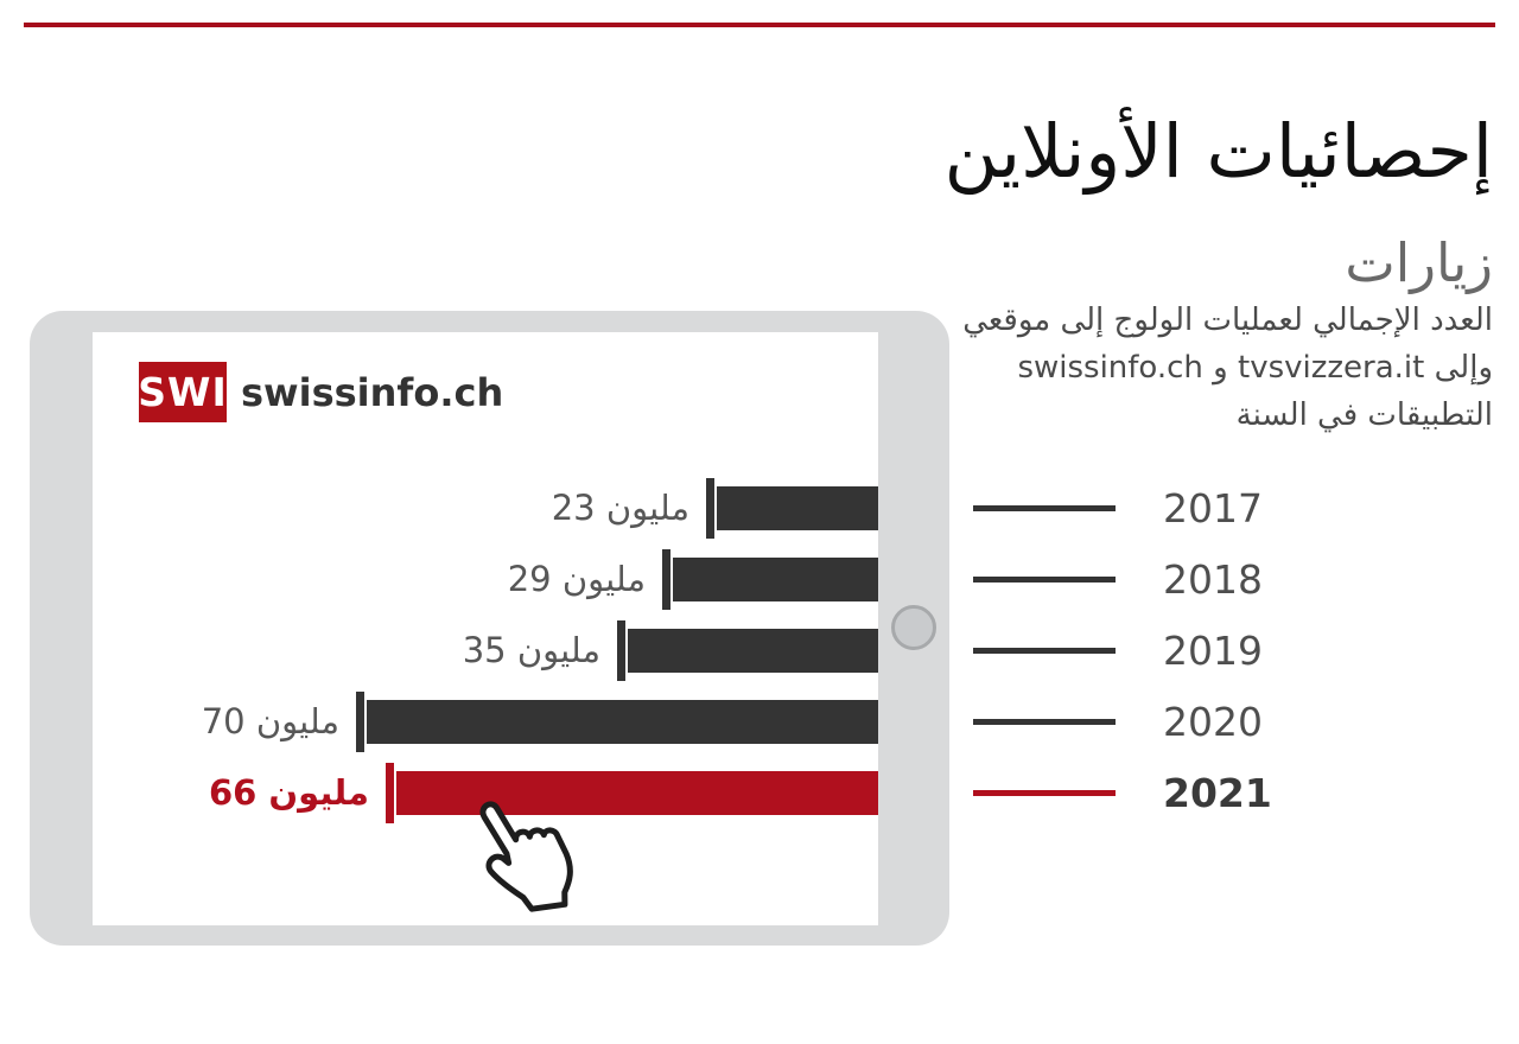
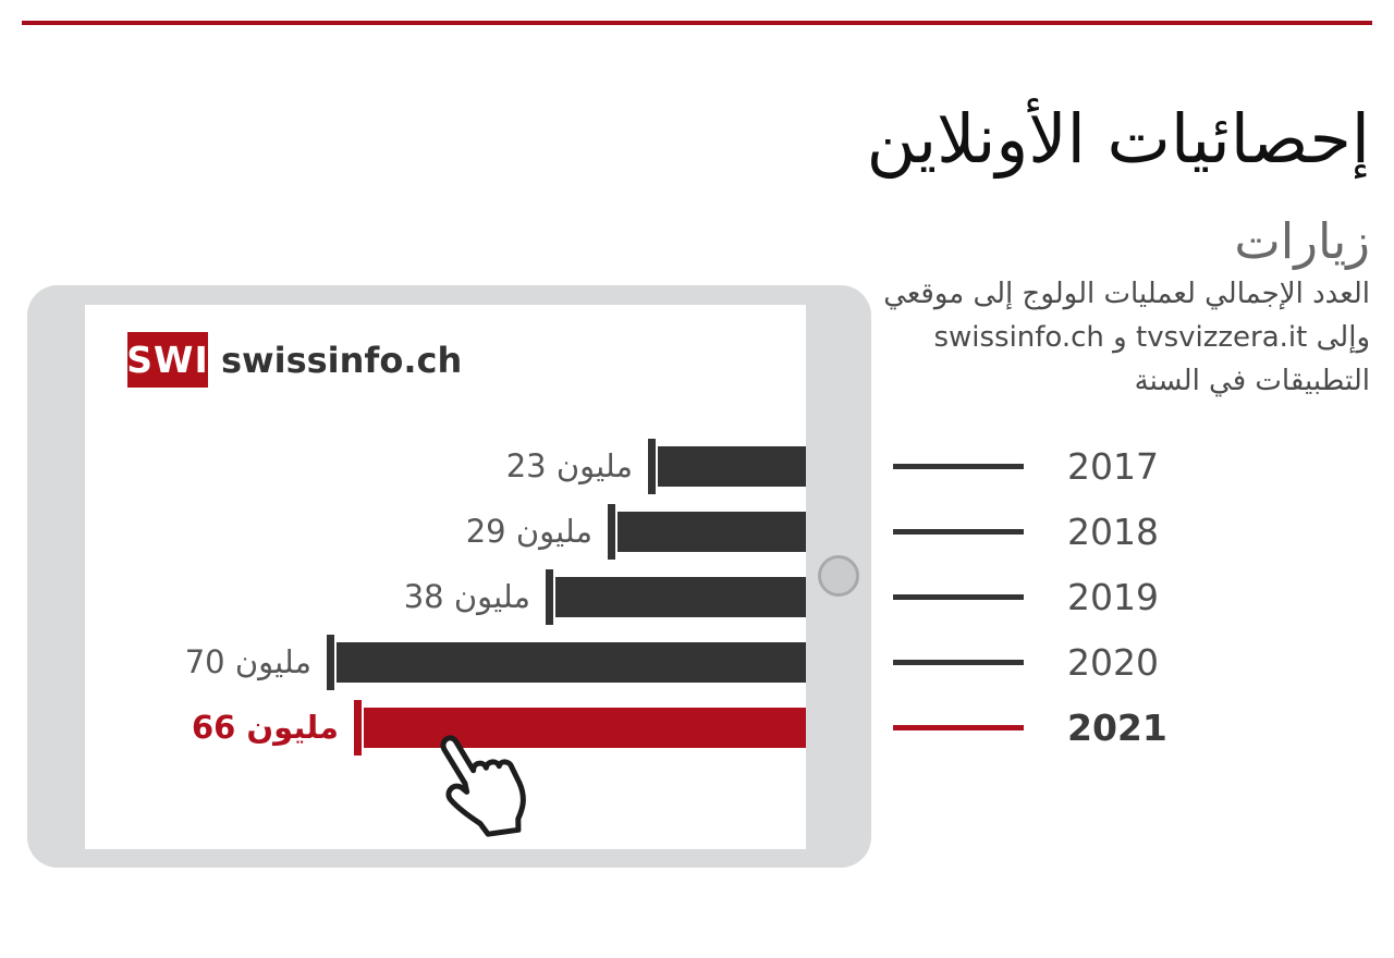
2019: 35 -> 38
